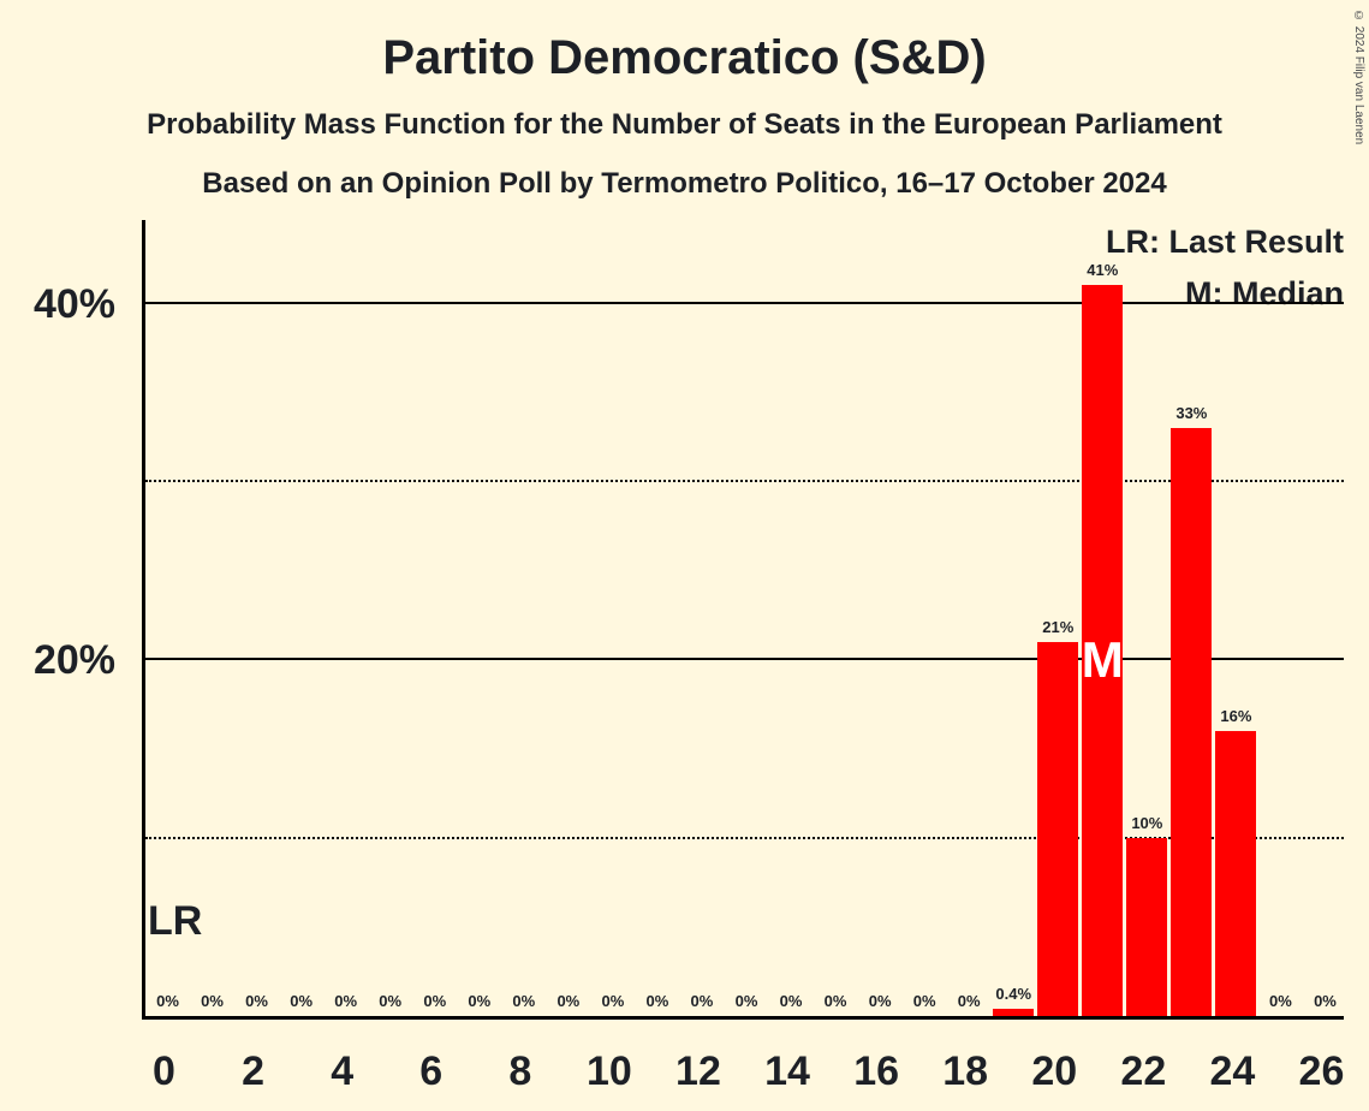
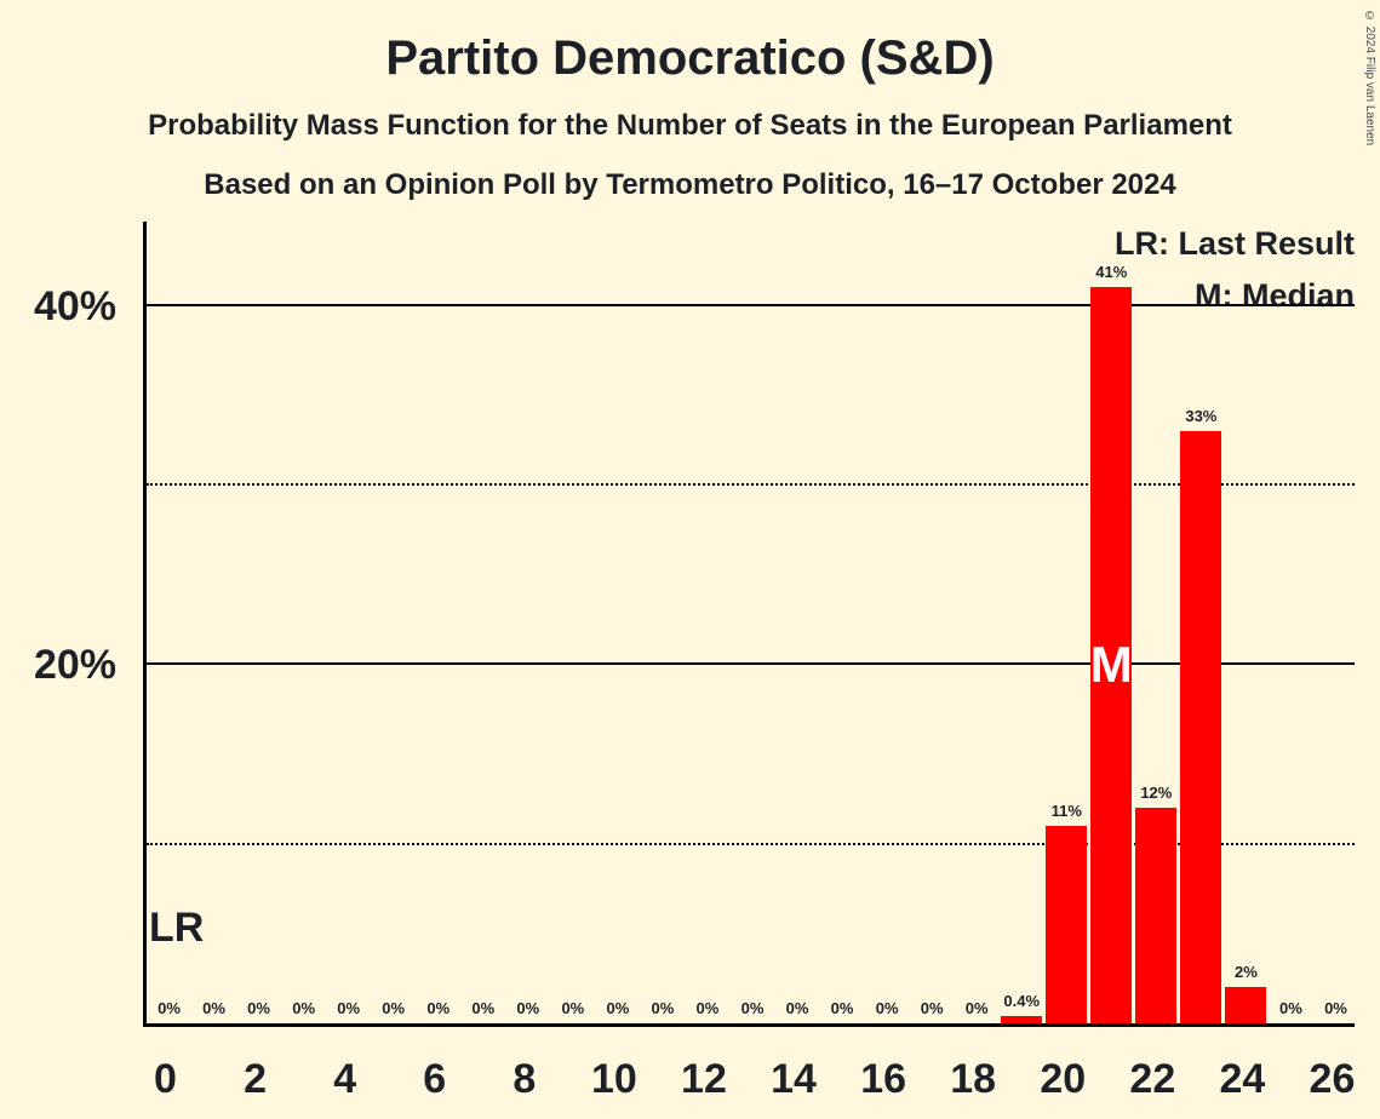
20: 21% -> 11%
22: 10% -> 12%
24: 16% -> 2%
